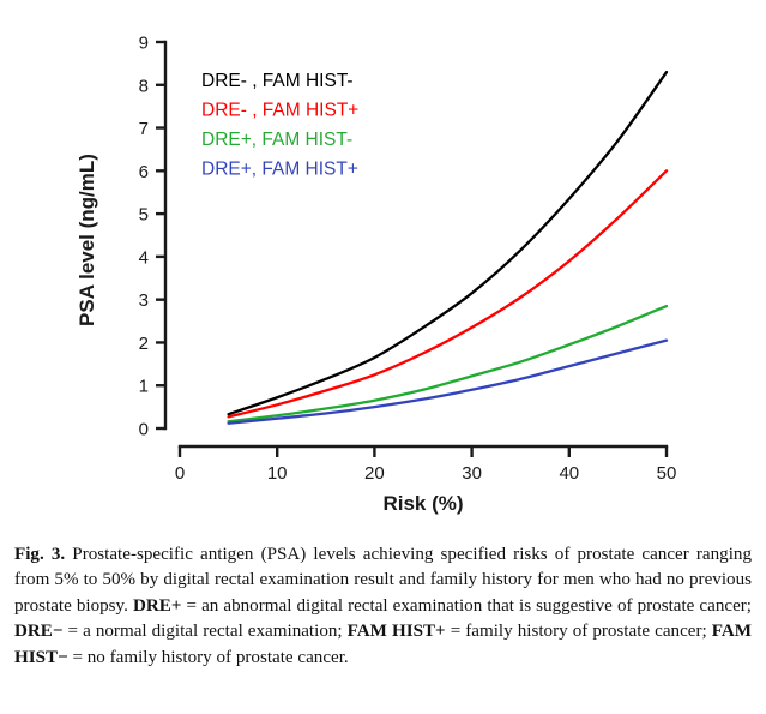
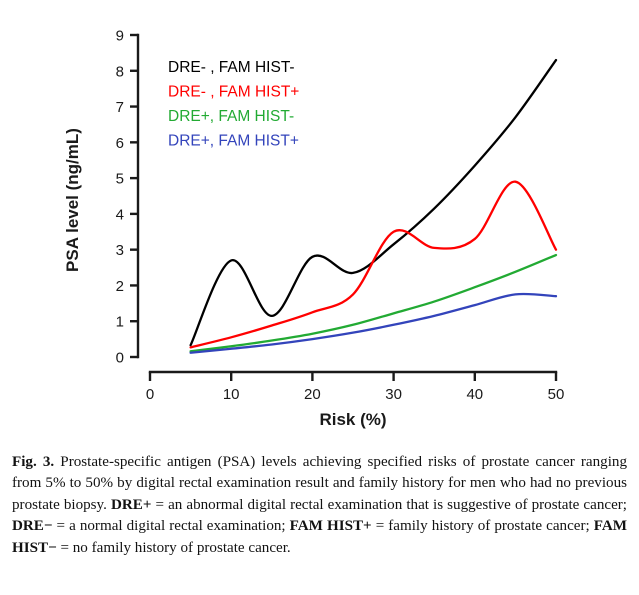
DRE- , FAM HIST-/10: 0.7 -> 2.7
DRE- , FAM HIST-/20: 1.6 -> 2.8
DRE- , FAM HIST+/30: 2.4 -> 3.5
DRE- , FAM HIST+/40: 3.9 -> 3.3
DRE- , FAM HIST+/50: 6.0 -> 3.0
DRE+, FAM HIST+/50: 2.0 -> 1.7
